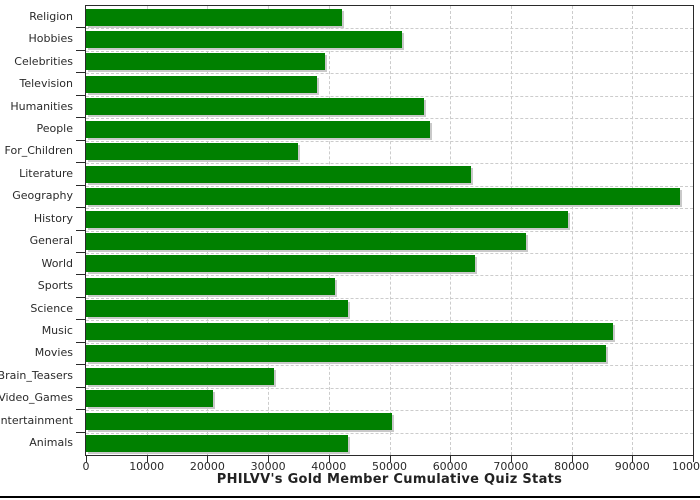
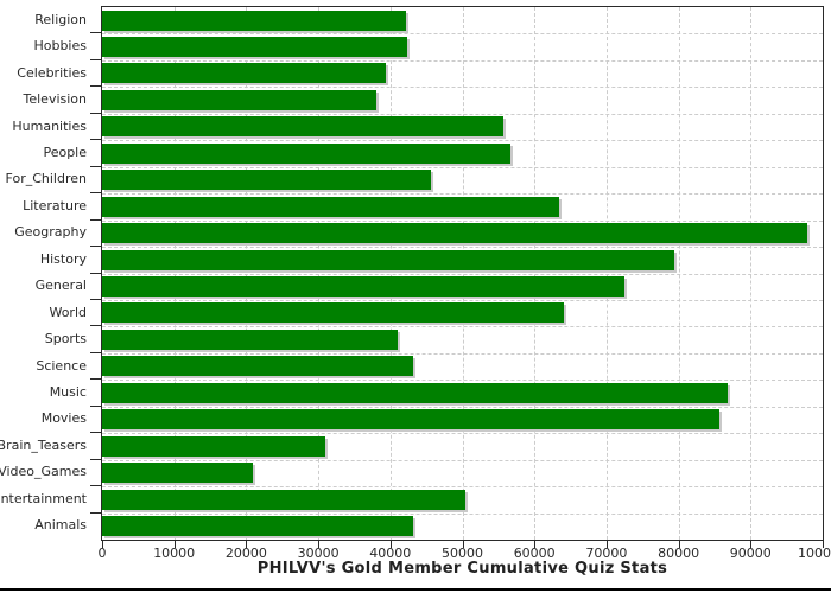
Hobbies: 52000 -> 42000
For_Children: 35000 -> 46000
